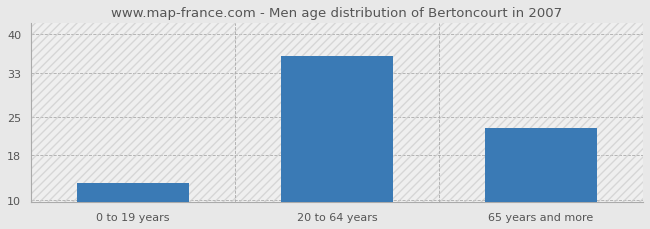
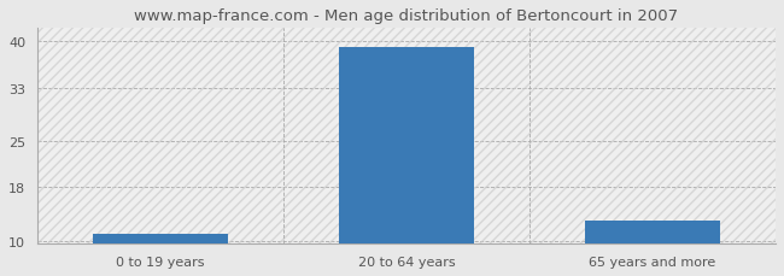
0 to 19 years: 13 -> 11
20 to 64 years: 36 -> 39
65 years and more: 23 -> 13
